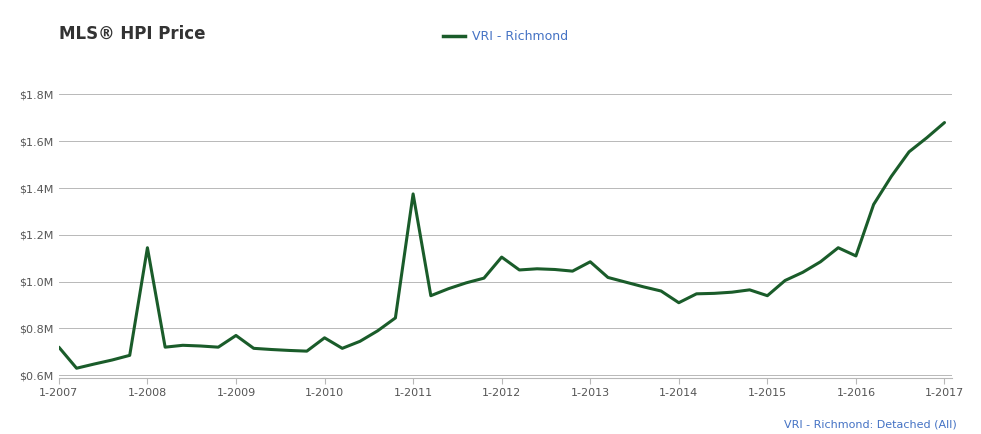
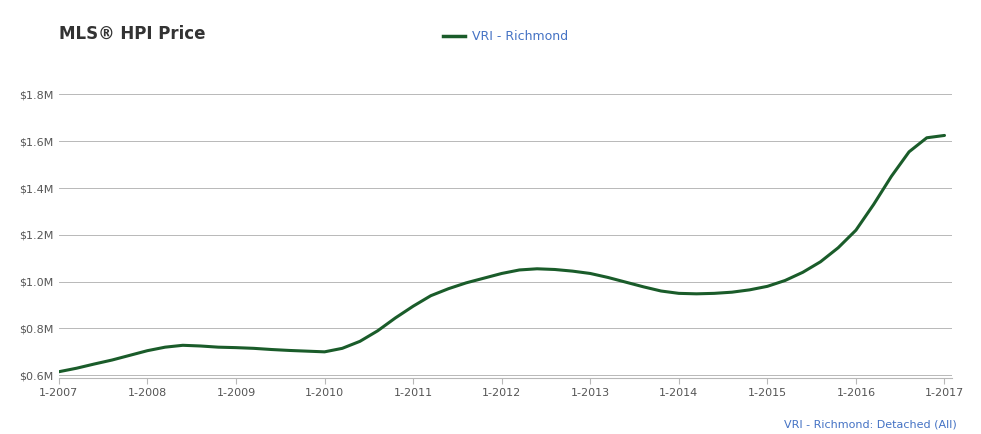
1-2007: $0.720M -> $0.615M
1-2008: $1.145M -> $0.705M
1-2009: $0.770M -> $0.718M
1-2010: $0.760M -> $0.700M
1-2011: $1.375M -> $0.895M
1-2012: $1.105M -> $1.035M
1-2013: $1.085M -> $1.035M
1-2014: $0.910M -> $0.950M
1-2015: $0.940M -> $0.980M
1-2016: $1.110M -> $1.220M
1-2017: $1.680M -> $1.625M
